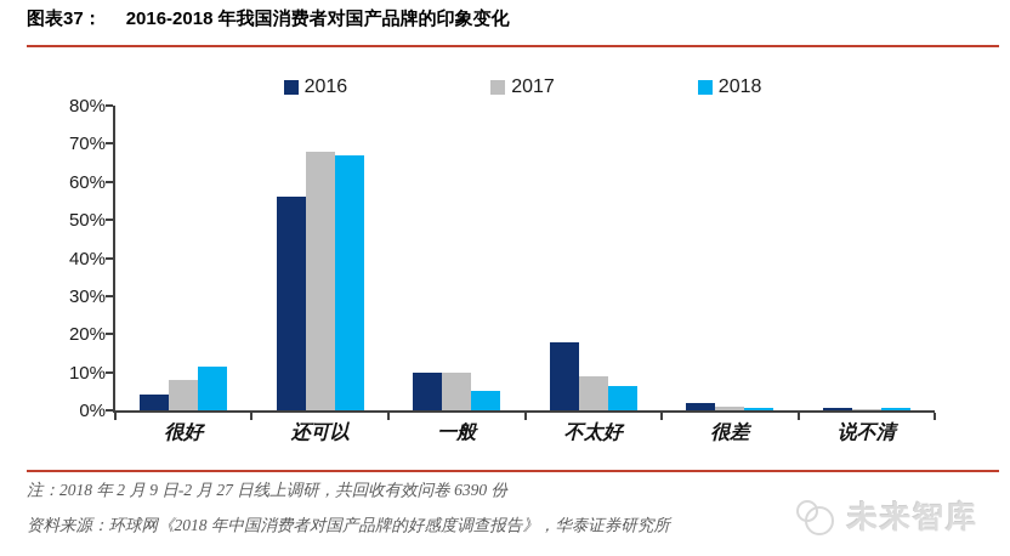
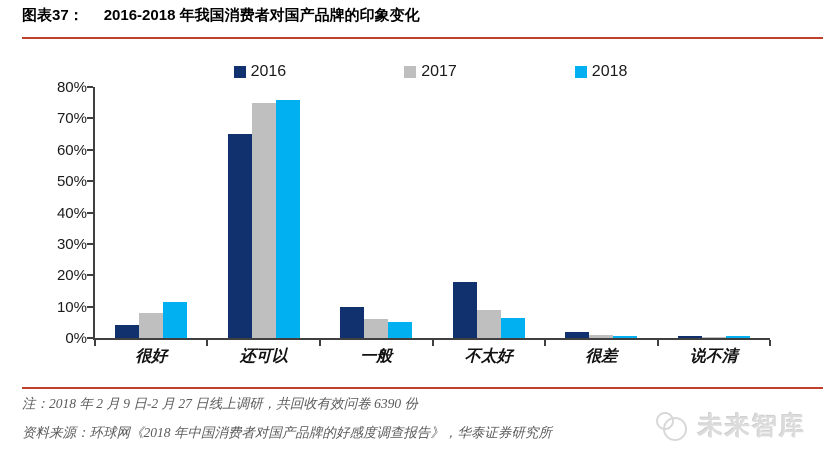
2016/还可以: 56% -> 65%
2017/还可以: 68% -> 75%
2018/还可以: 67% -> 76%
2017/一般: 10% -> 6%
